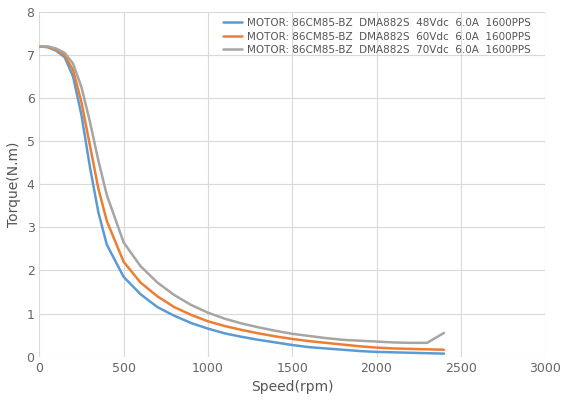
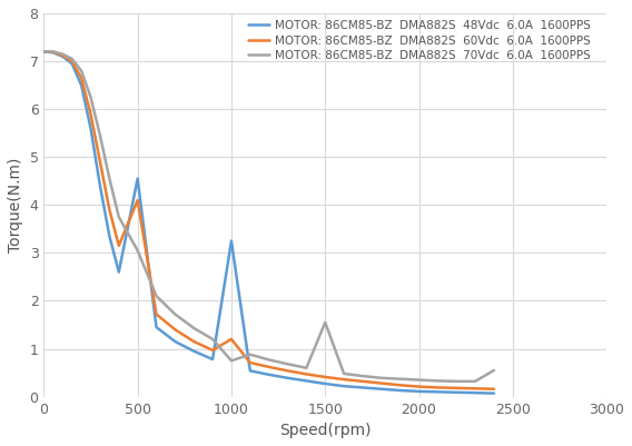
MOTOR: 86CM85-BZ DMA882S 48Vdc 6.0A 1600PPS/500: 1.85 -> 4.55
MOTOR: 86CM85-BZ DMA882S 60Vdc 6.0A 1600PPS/500: 2.20 -> 4.10
MOTOR: 86CM85-BZ DMA882S 70Vdc 6.0A 1600PPS/500: 2.65 -> 3.05
MOTOR: 86CM85-BZ DMA882S 48Vdc 6.0A 1600PPS/1000: 0.65 -> 3.25
MOTOR: 86CM85-BZ DMA882S 60Vdc 6.0A 1600PPS/1000: 0.82 -> 1.20
MOTOR: 86CM85-BZ DMA882S 70Vdc 6.0A 1600PPS/1000: 1.02 -> 0.75
MOTOR: 86CM85-BZ DMA882S 70Vdc 6.0A 1600PPS/1500: 0.53 -> 1.55
